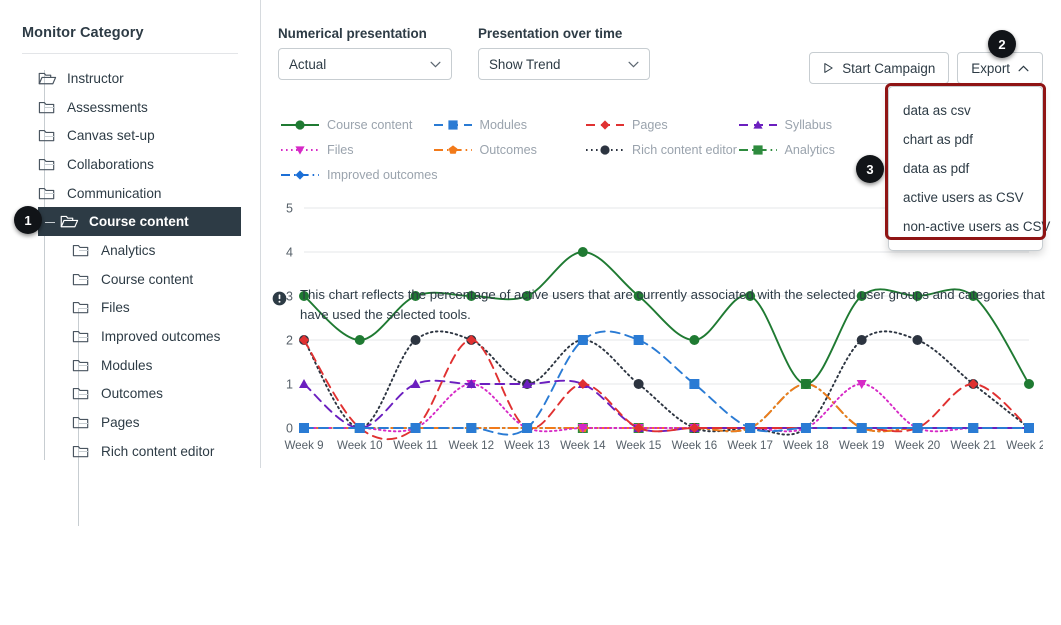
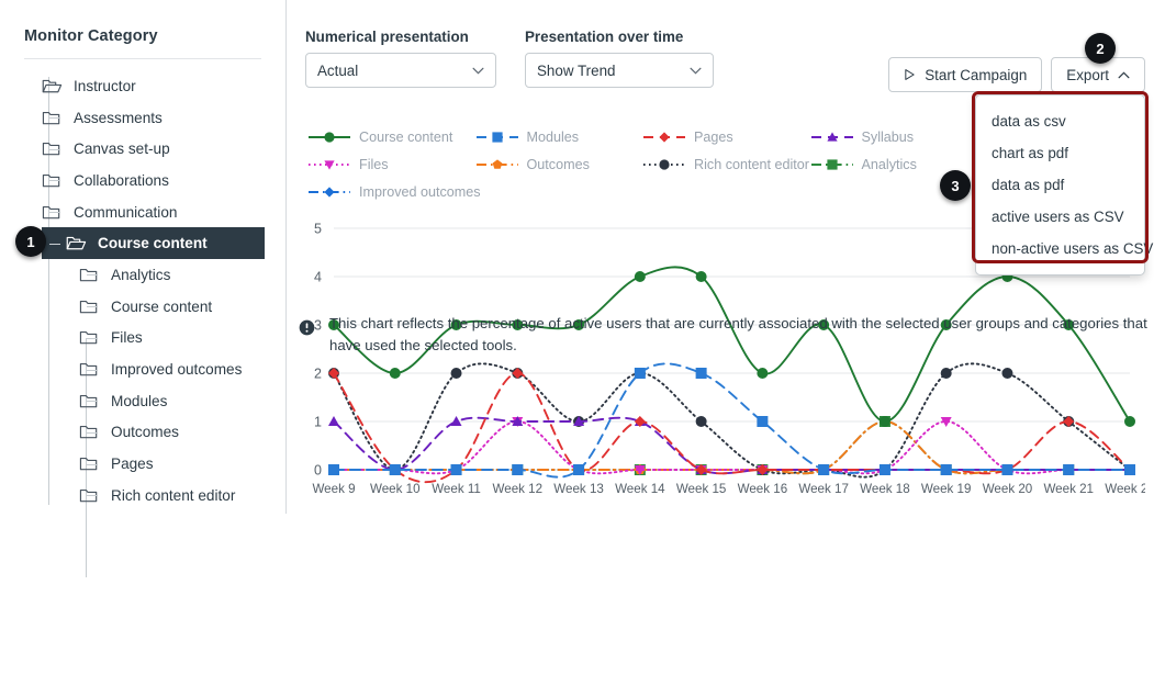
Course content/Week 15: 3 -> 4
Course content/Week 20: 3 -> 4
